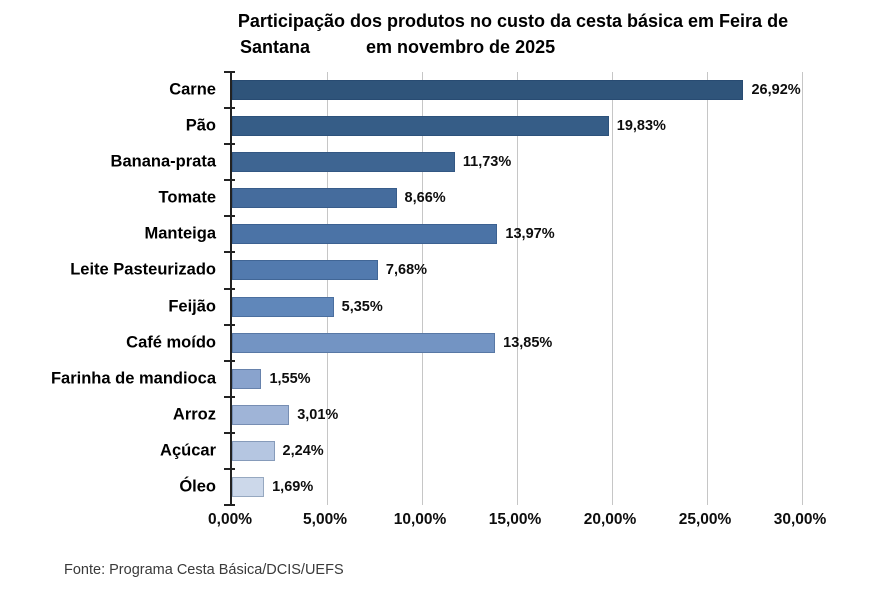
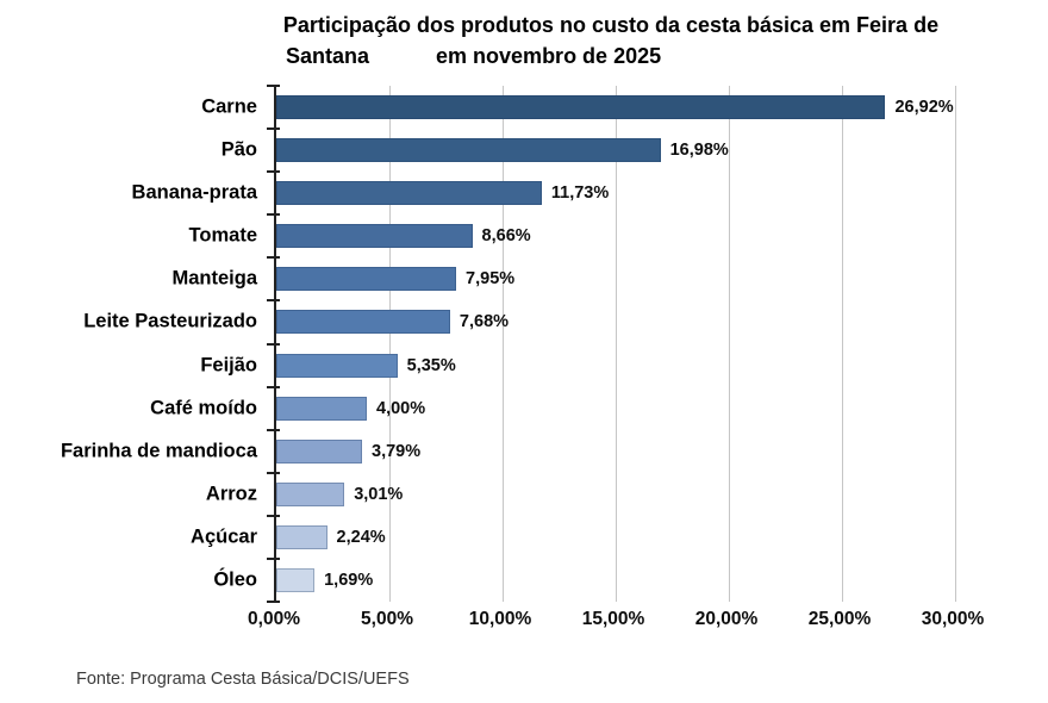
Pão: 19,83% -> 16,98%
Manteiga: 13,97% -> 7,95%
Café moído: 13,85% -> 4,00%
Farinha de mandioca: 1,55% -> 3,79%
